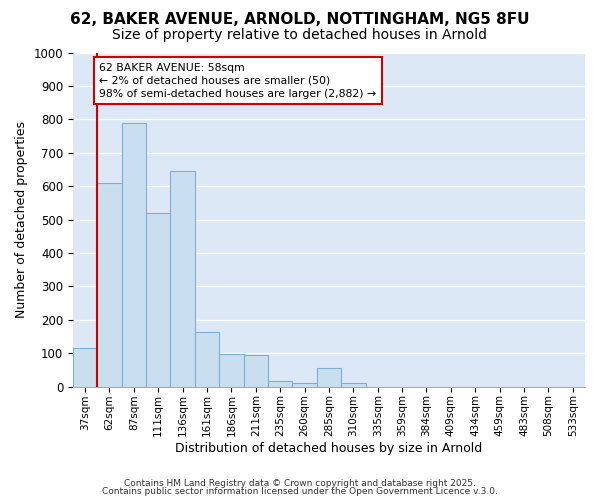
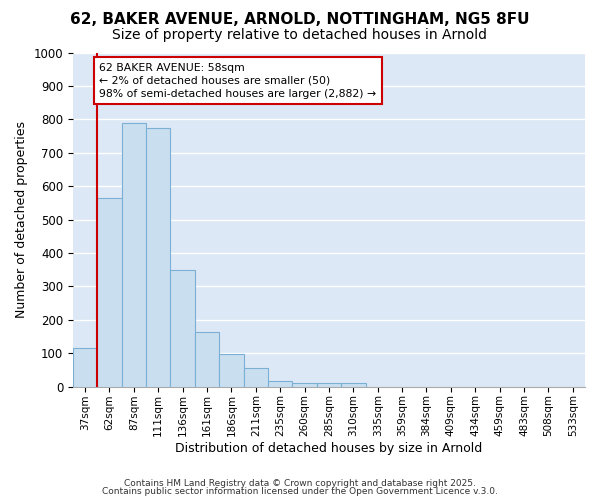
62sqm: 610 -> 565
111sqm: 520 -> 775
136sqm: 645 -> 350
211sqm: 95 -> 55
285sqm: 55 -> 10
